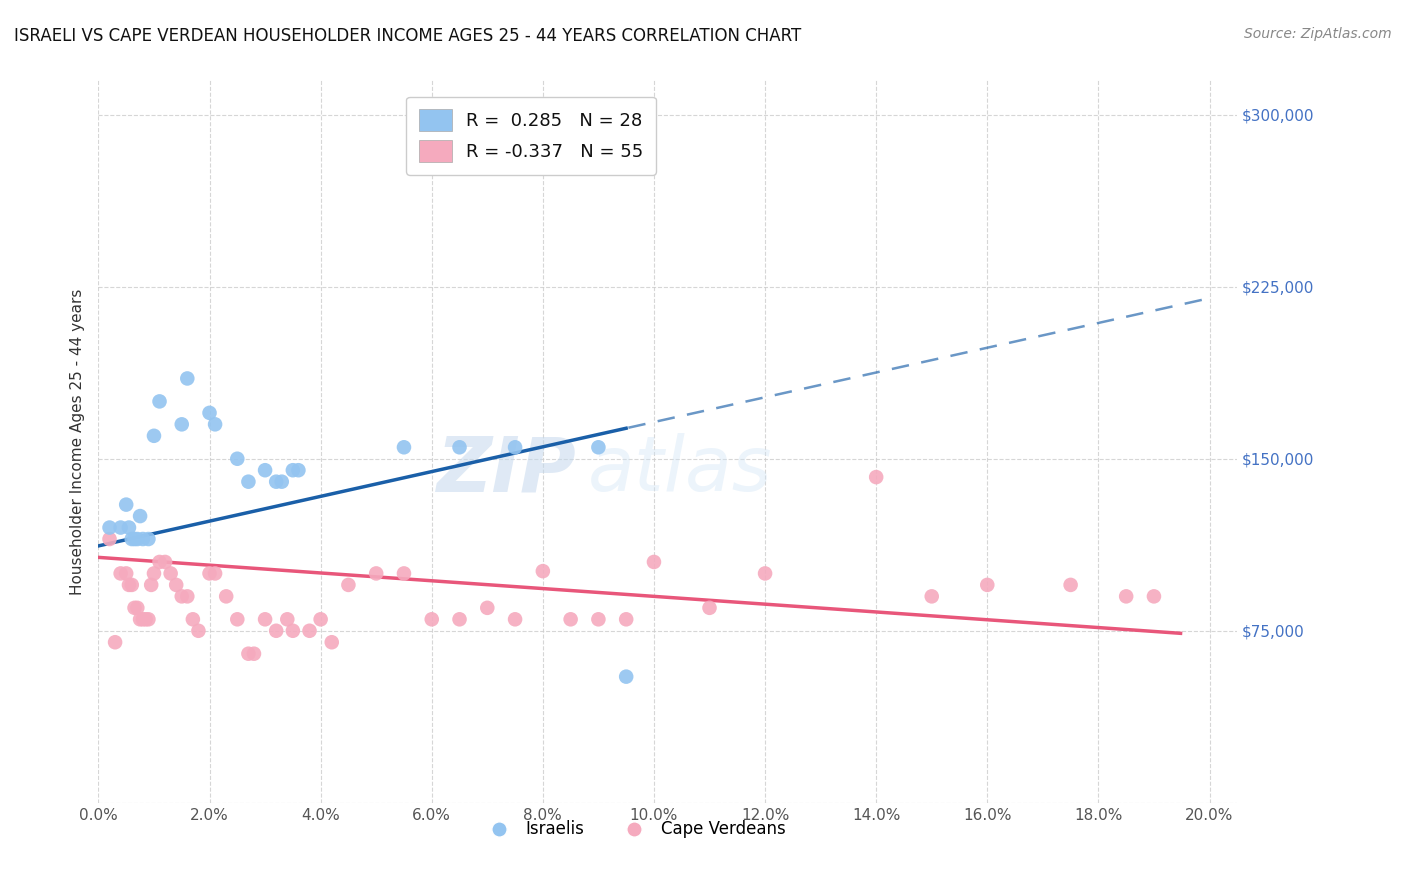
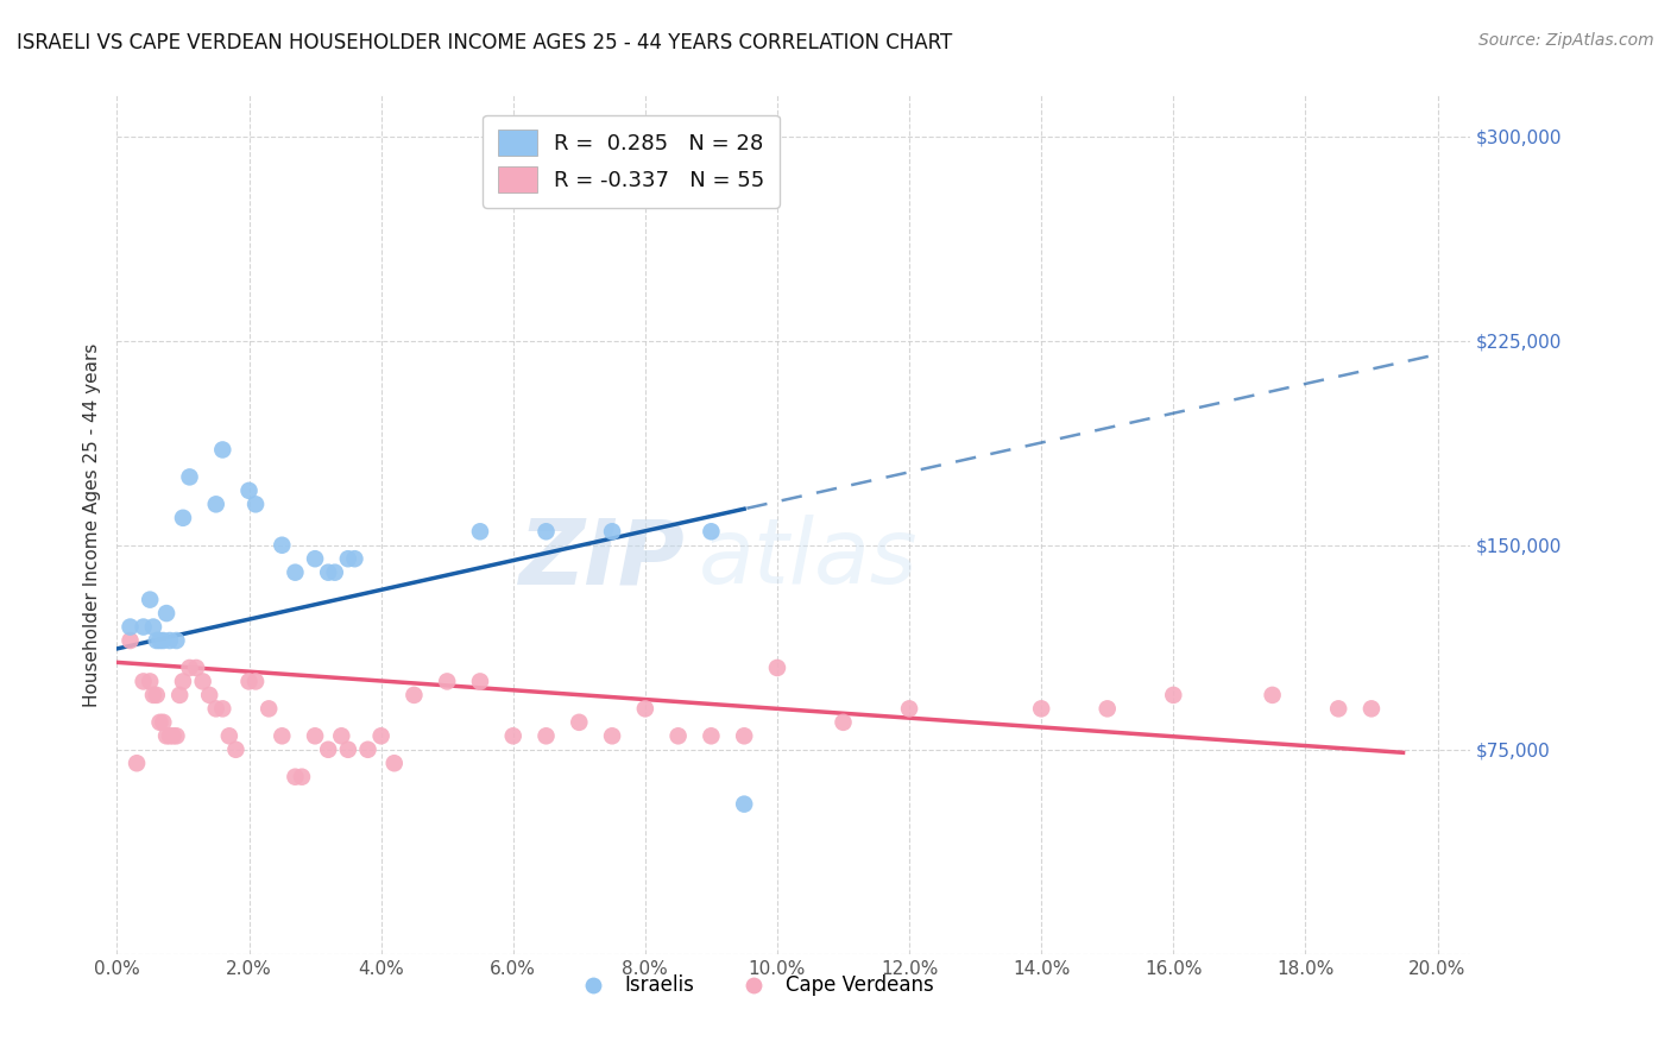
Cape Verdeans/8.0%: $101,000 -> $90,000
Cape Verdeans/12.0%: $100,000 -> $90,000
Cape Verdeans/14.0%: $142,000 -> $90,000
